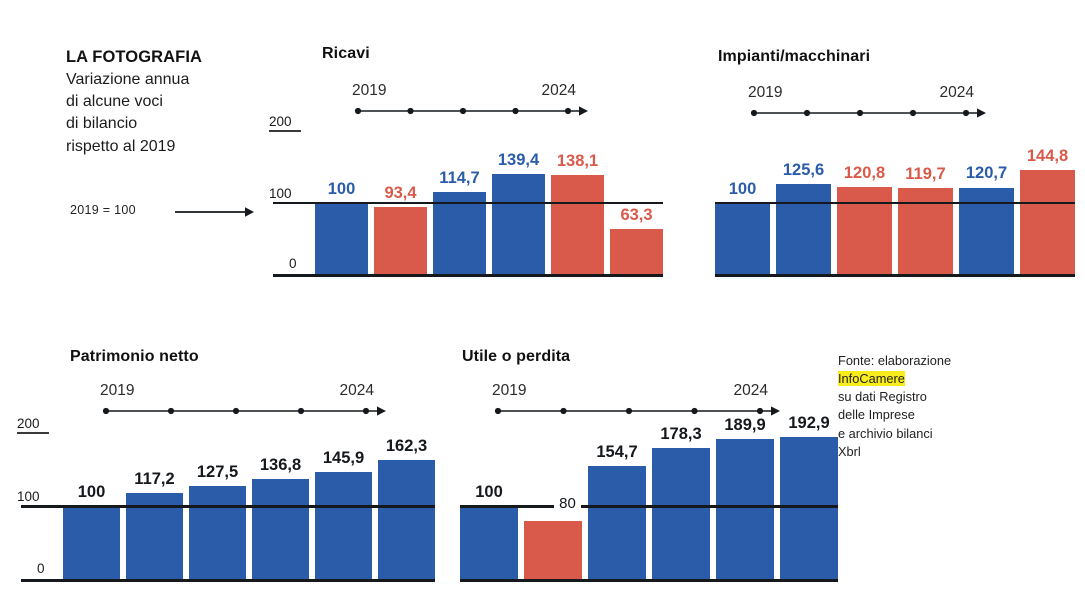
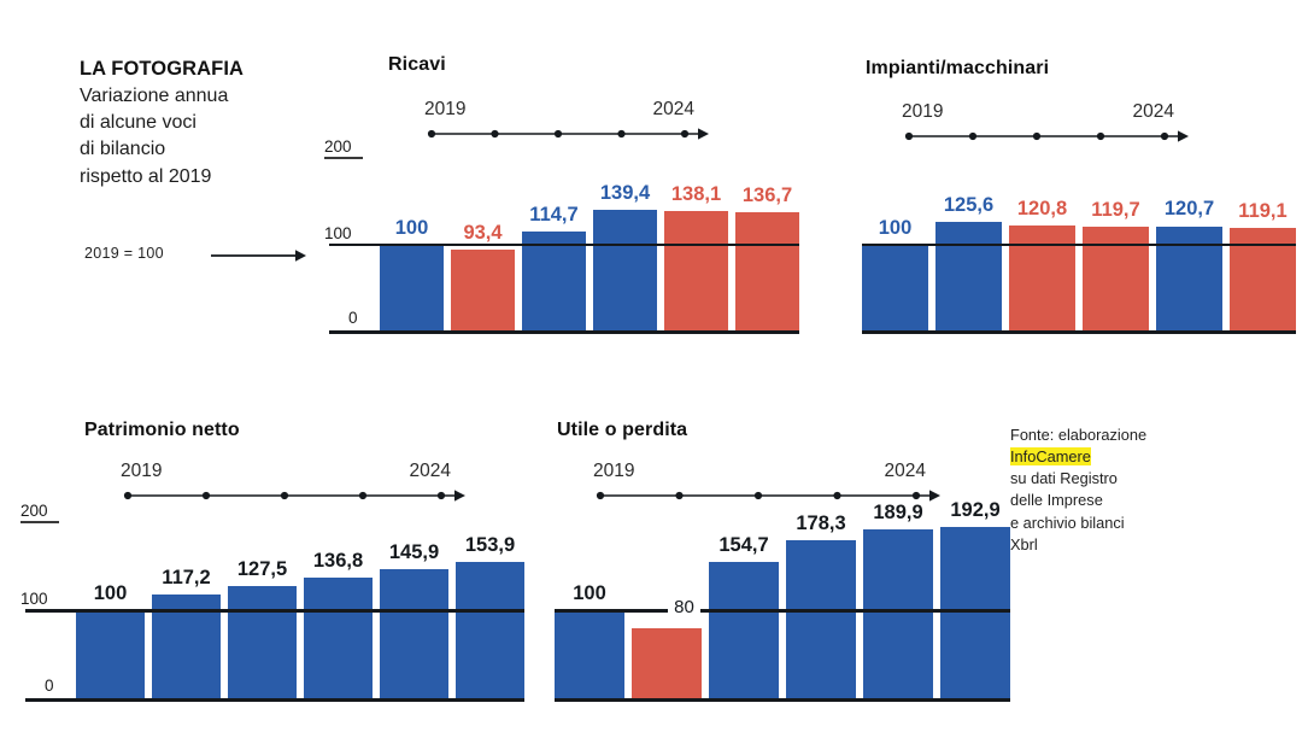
Ricavi/2024: 63,3 -> 136,7
Impianti/macchinari/2024: 144,8 -> 119,1
Patrimonio netto/2024: 162,3 -> 153,9
